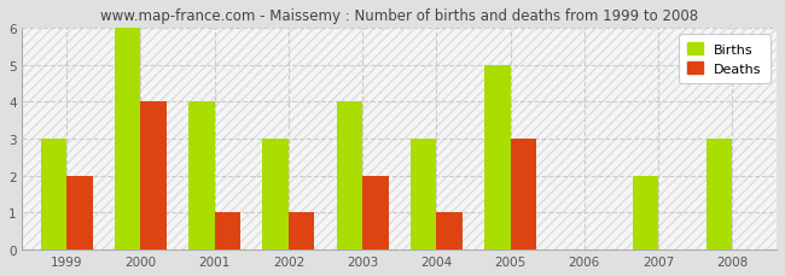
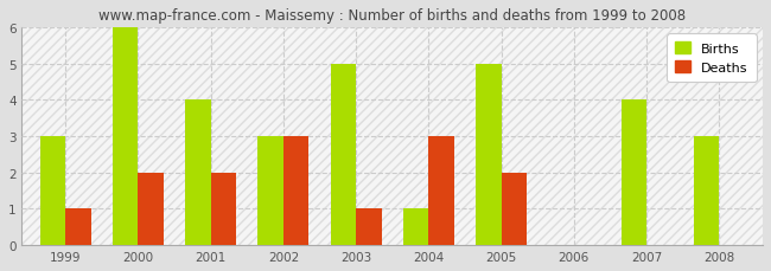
Deaths/1999: 2 -> 1
Deaths/2000: 4 -> 2
Deaths/2001: 1 -> 2
Deaths/2002: 1 -> 3
Births/2003: 4 -> 5
Deaths/2003: 2 -> 1
Births/2004: 3 -> 1
Deaths/2004: 1 -> 3
Deaths/2005: 3 -> 2
Births/2007: 2 -> 4
